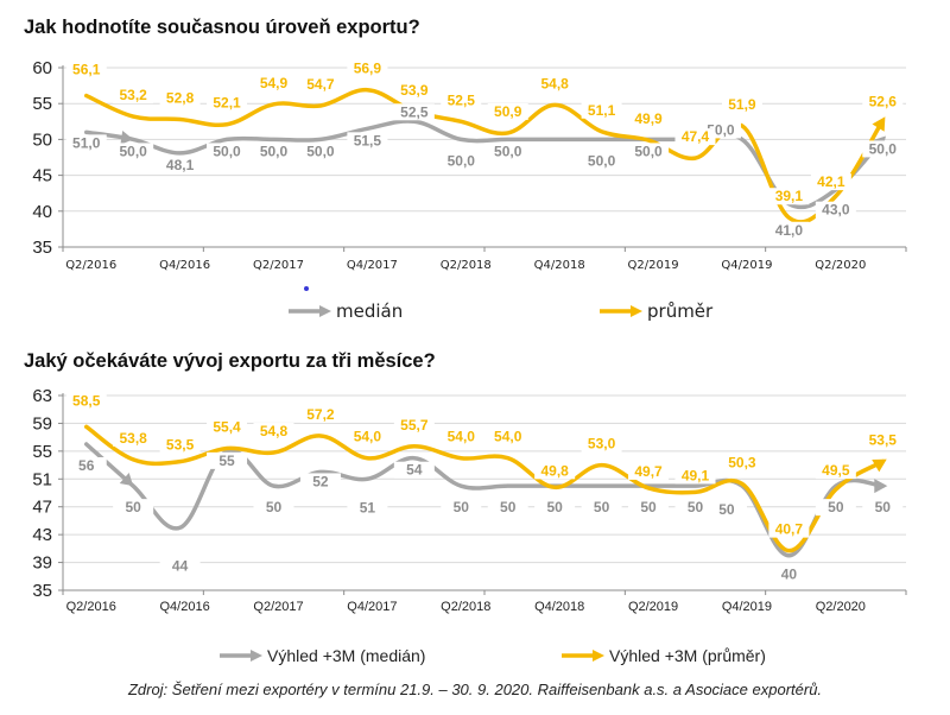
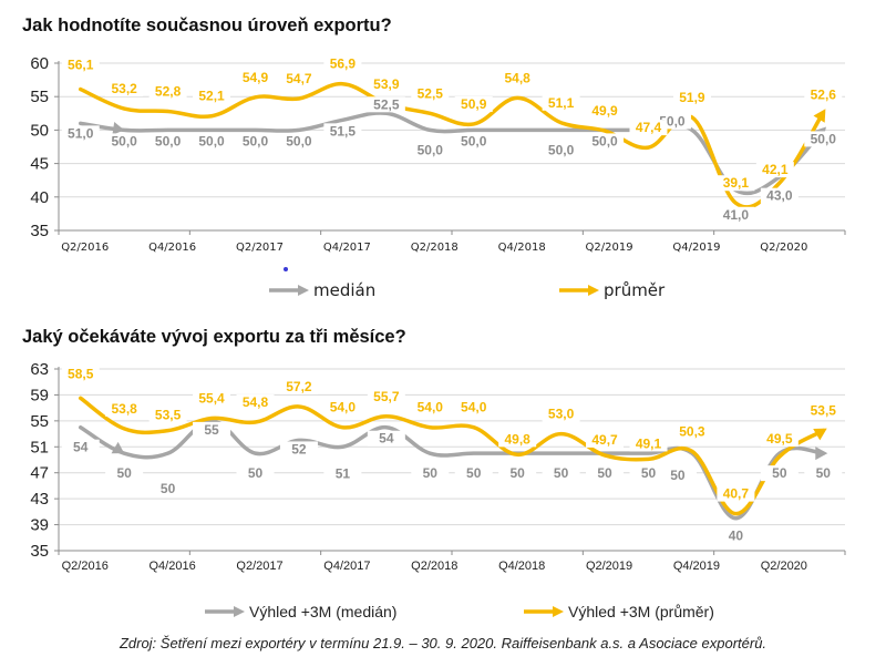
Jak hodnotíte současnou úroveň exportu?/medián/Q4/2016: 48,1 -> 50,0
Jaký očekáváte vývoj exportu za tři měsíce?/Výhled +3M (medián)/Q2/2016: 56 -> 54
Jaký očekáváte vývoj exportu za tři měsíce?/Výhled +3M (medián)/Q4/2016: 44 -> 50
